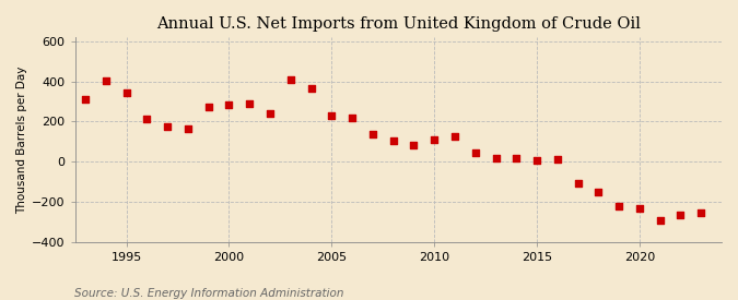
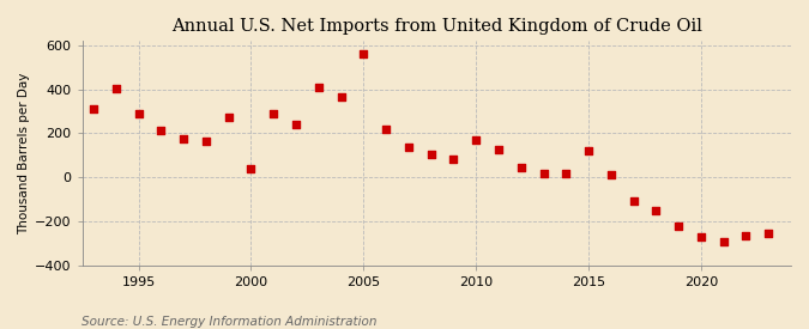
1995: 340 -> 290
2000: 280 -> 40
2005: 230 -> 560
2010: 110 -> 170
2015: 0 -> 120
2020: -240 -> -270
